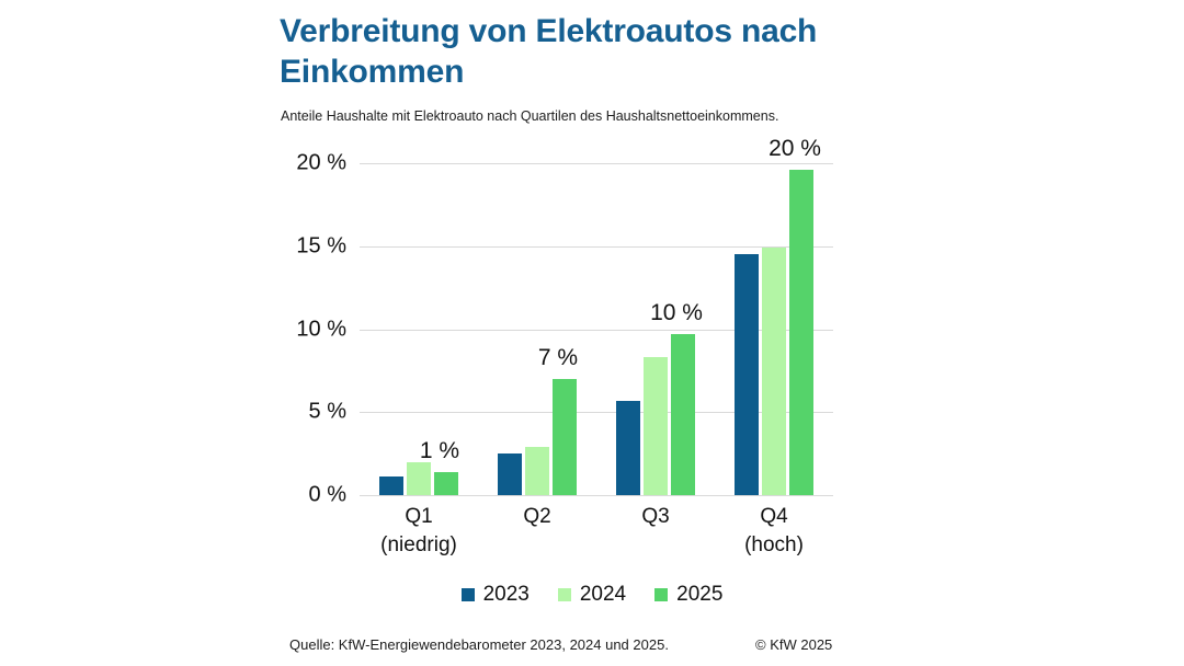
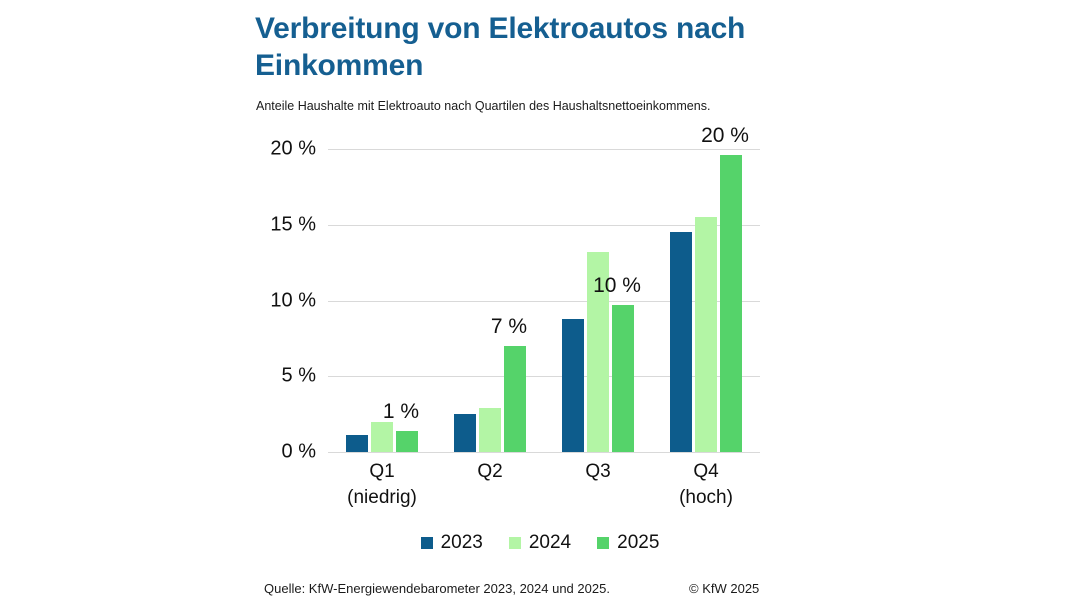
2023/Q3: 5.7% -> 8.8%
2024/Q3: 8.3% -> 13.2%
2024/Q4: 14.9% -> 15.5%
